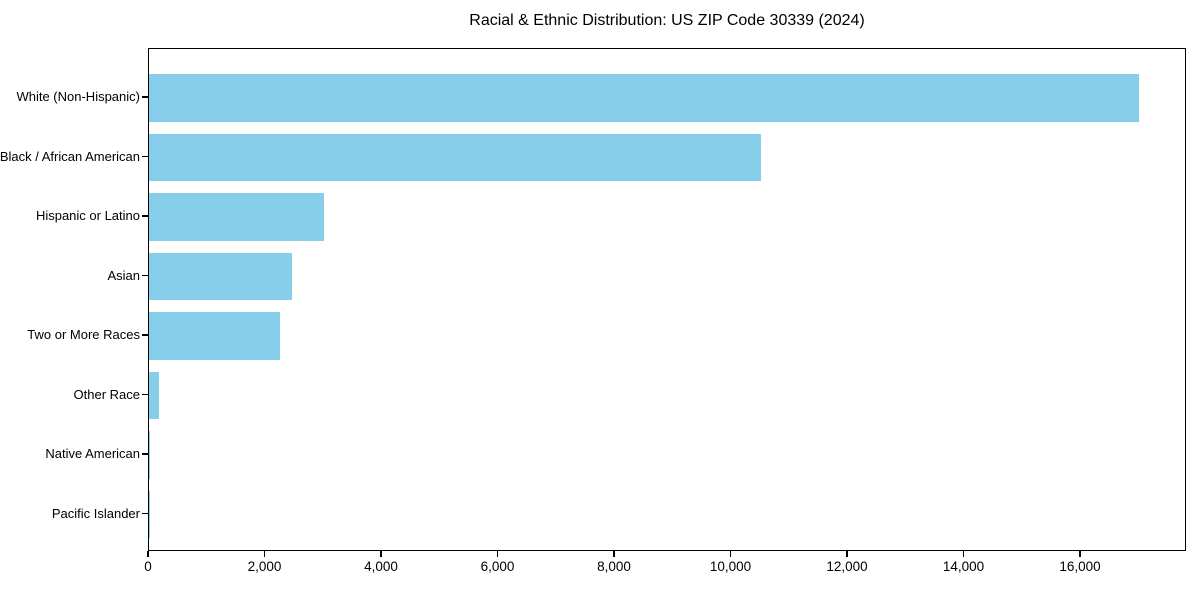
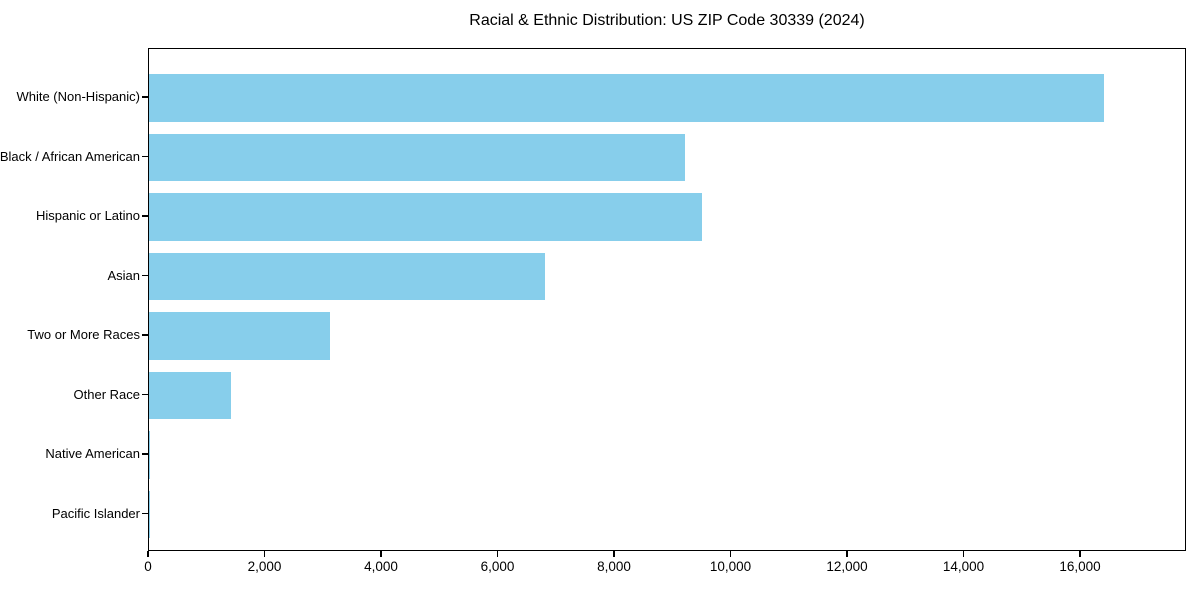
White (Non-Hispanic): 17000 -> 16400
Black / African American: 10500 -> 9200
Hispanic or Latino: 3000 -> 9500
Asian: 2400 -> 6800
Two or More Races: 2200 -> 3100
Other Race: 200 -> 1400
